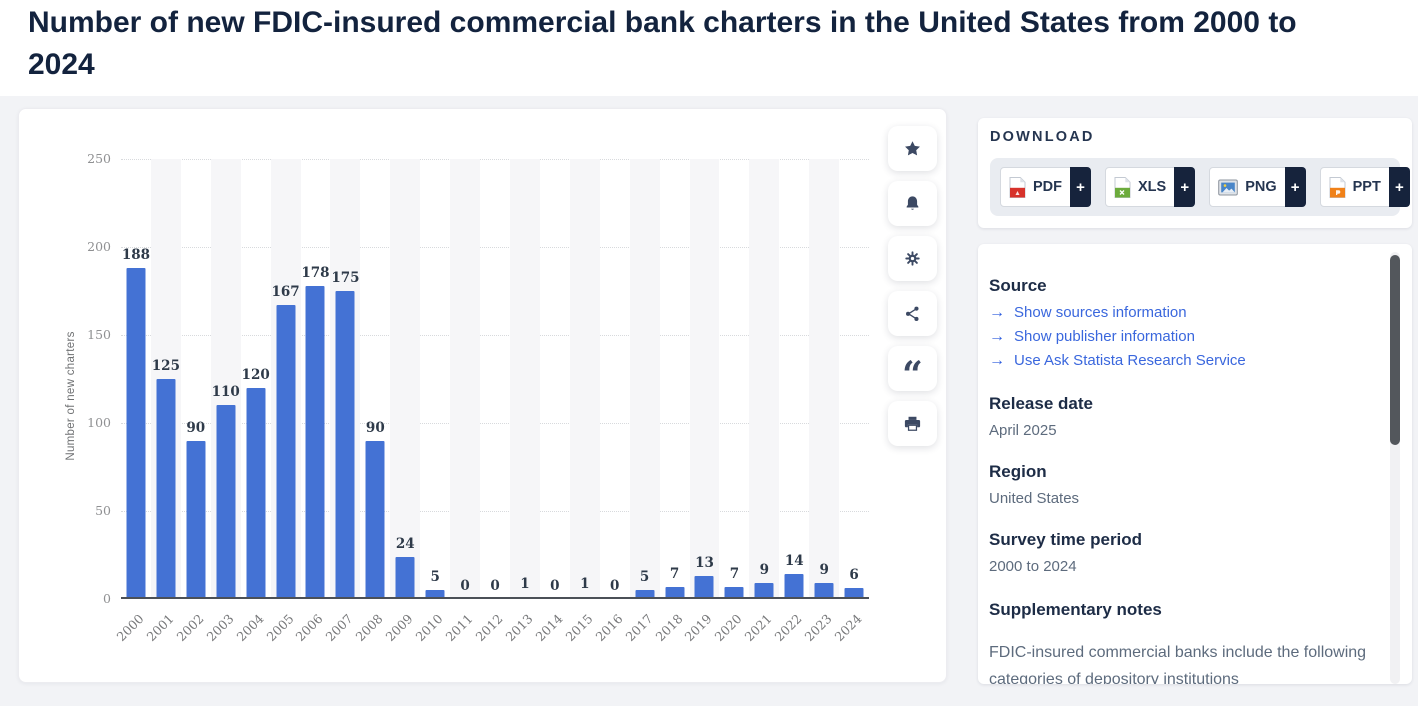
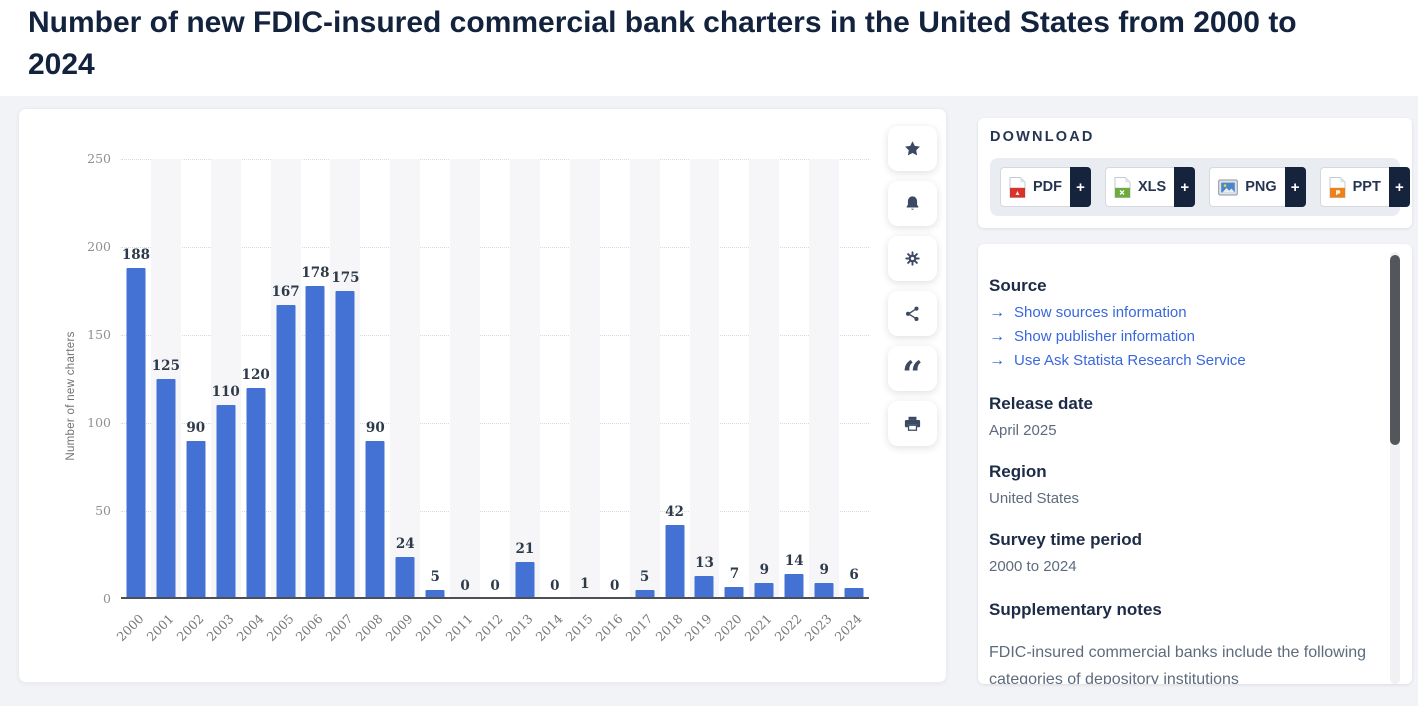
2013: 1 -> 21
2018: 7 -> 42
